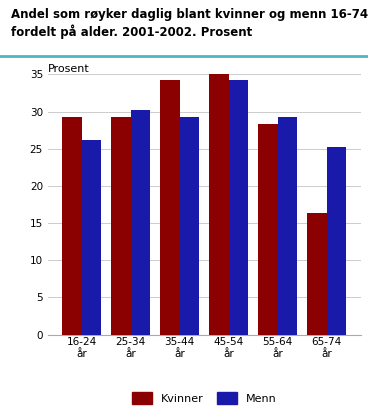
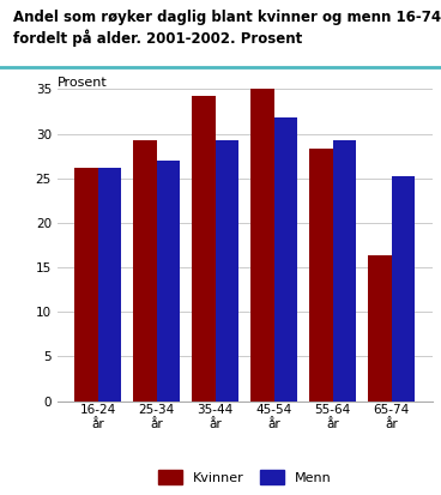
Kvinner/16-24 år: 29.3 -> 26.2
Menn/25-34 år: 30.2 -> 27.0
Menn/45-54 år: 34.2 -> 31.8
